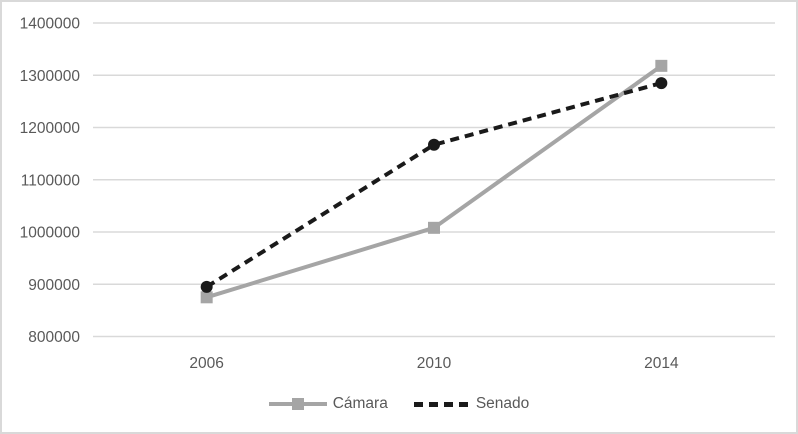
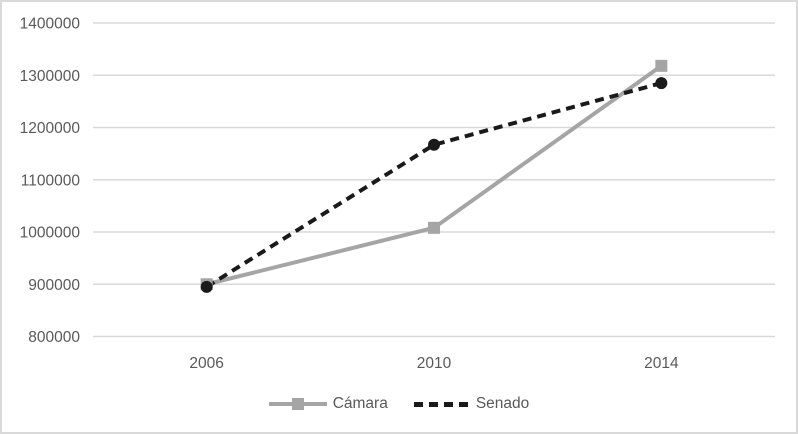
Cámara/2006: 880000 -> 900000
